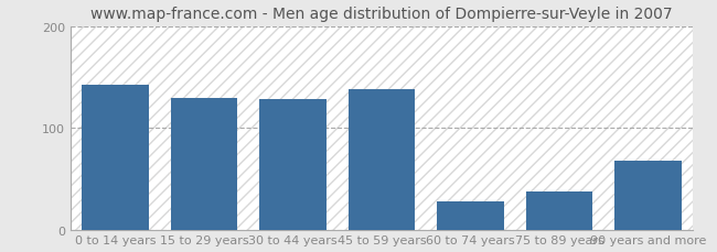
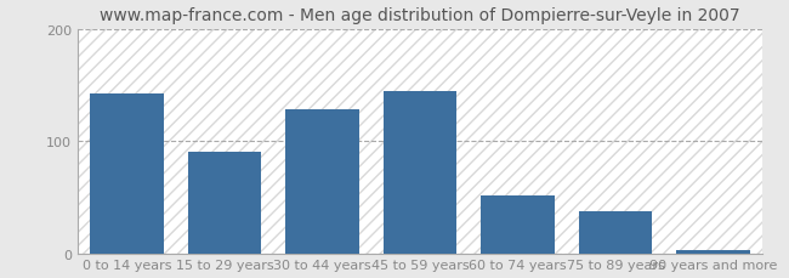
15 to 29 years: 130 -> 91
45 to 59 years: 138 -> 145
60 to 74 years: 28 -> 52
90 years and more: 68 -> 3
